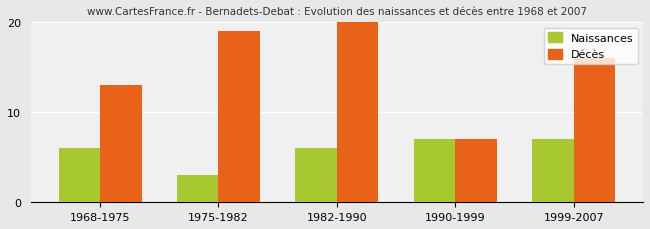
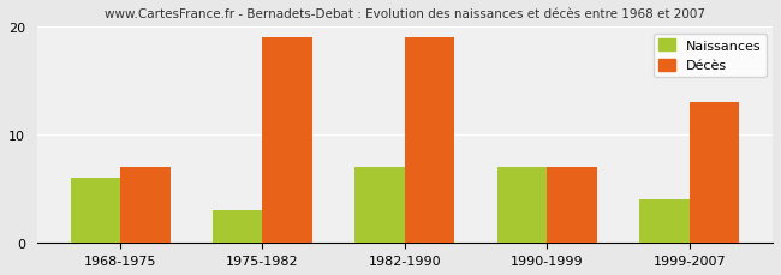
Décès/1968-1975: 13 -> 7
Naissances/1982-1990: 6 -> 7
Décès/1982-1990: 20 -> 19
Naissances/1999-2007: 7 -> 4
Décès/1999-2007: 16 -> 13
